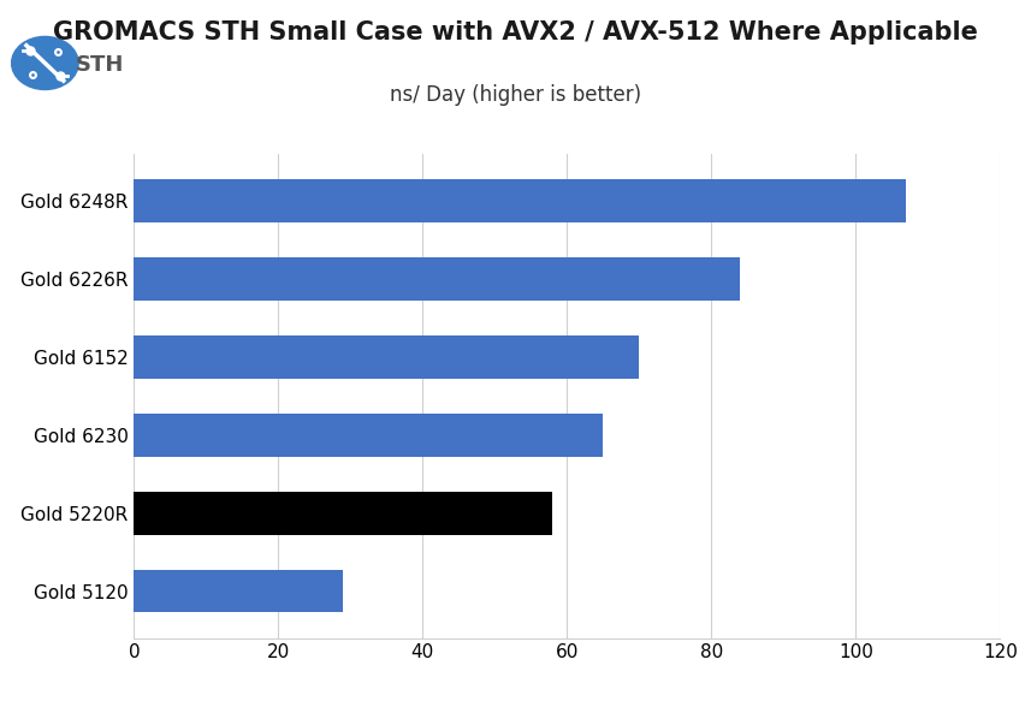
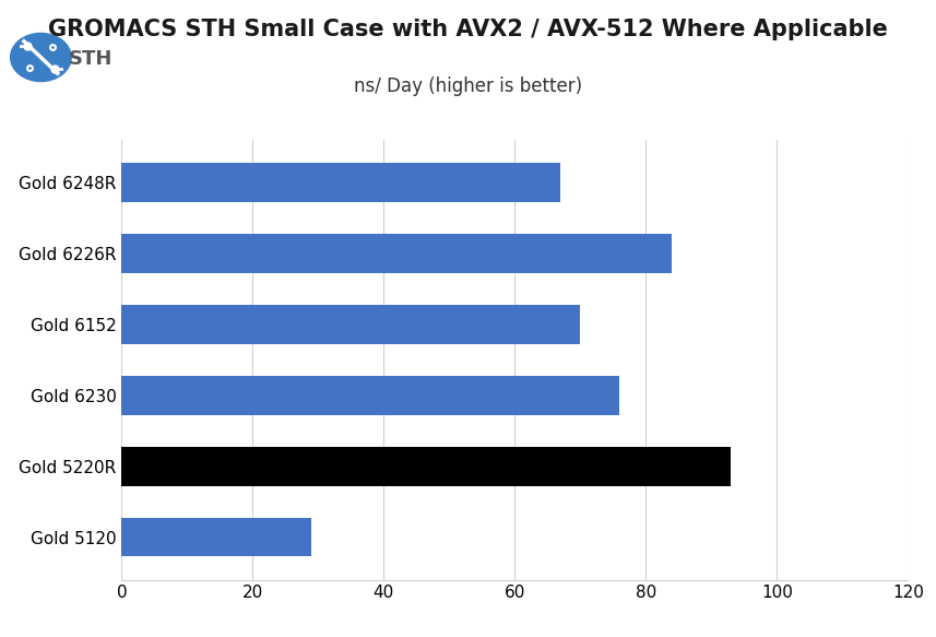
Gold 6248R: 107 -> 67
Gold 6230: 65 -> 76
Gold 5220R: 58 -> 93
